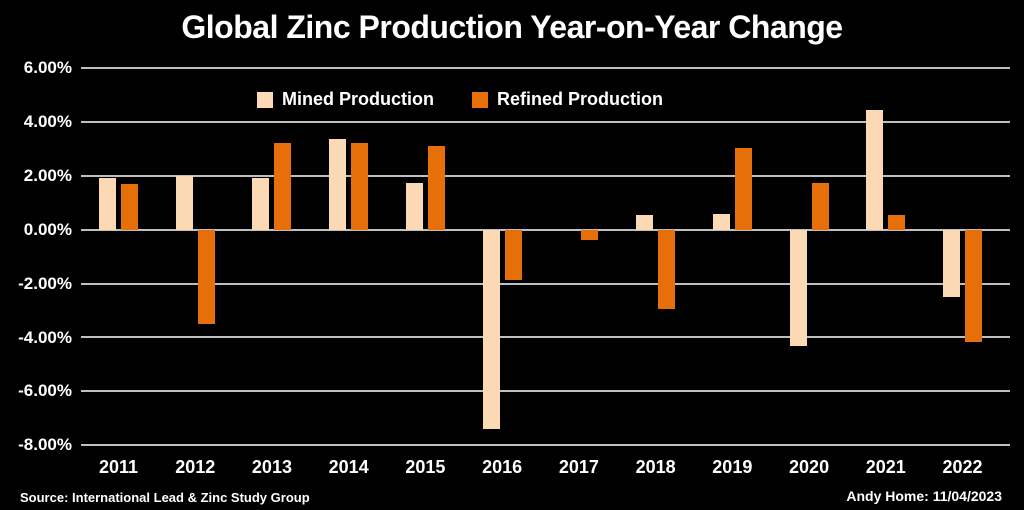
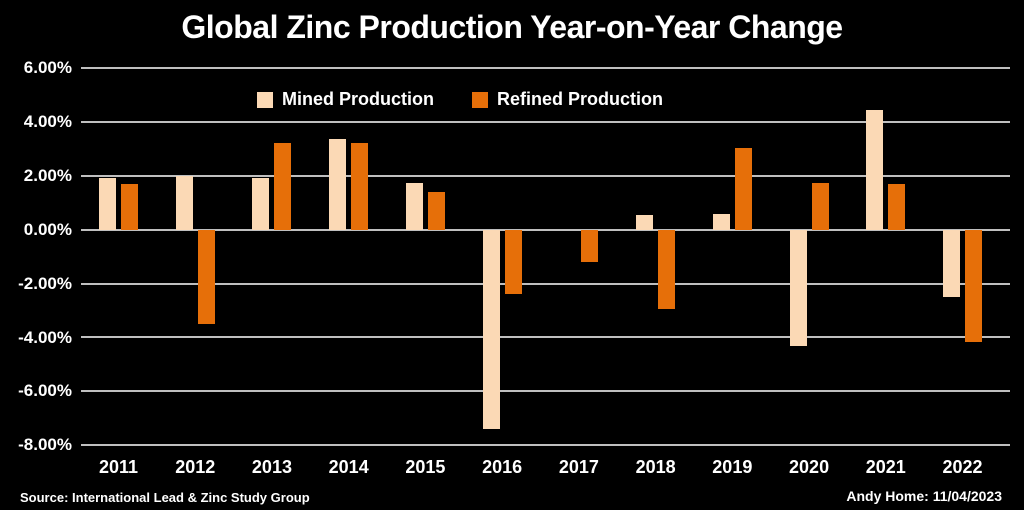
Refined Production/2015: 3.1% -> 1.4%
Refined Production/2016: -1.9% -> -2.4%
Refined Production/2017: -0.4% -> -1.2%
Refined Production/2021: 0.6% -> 1.7%
